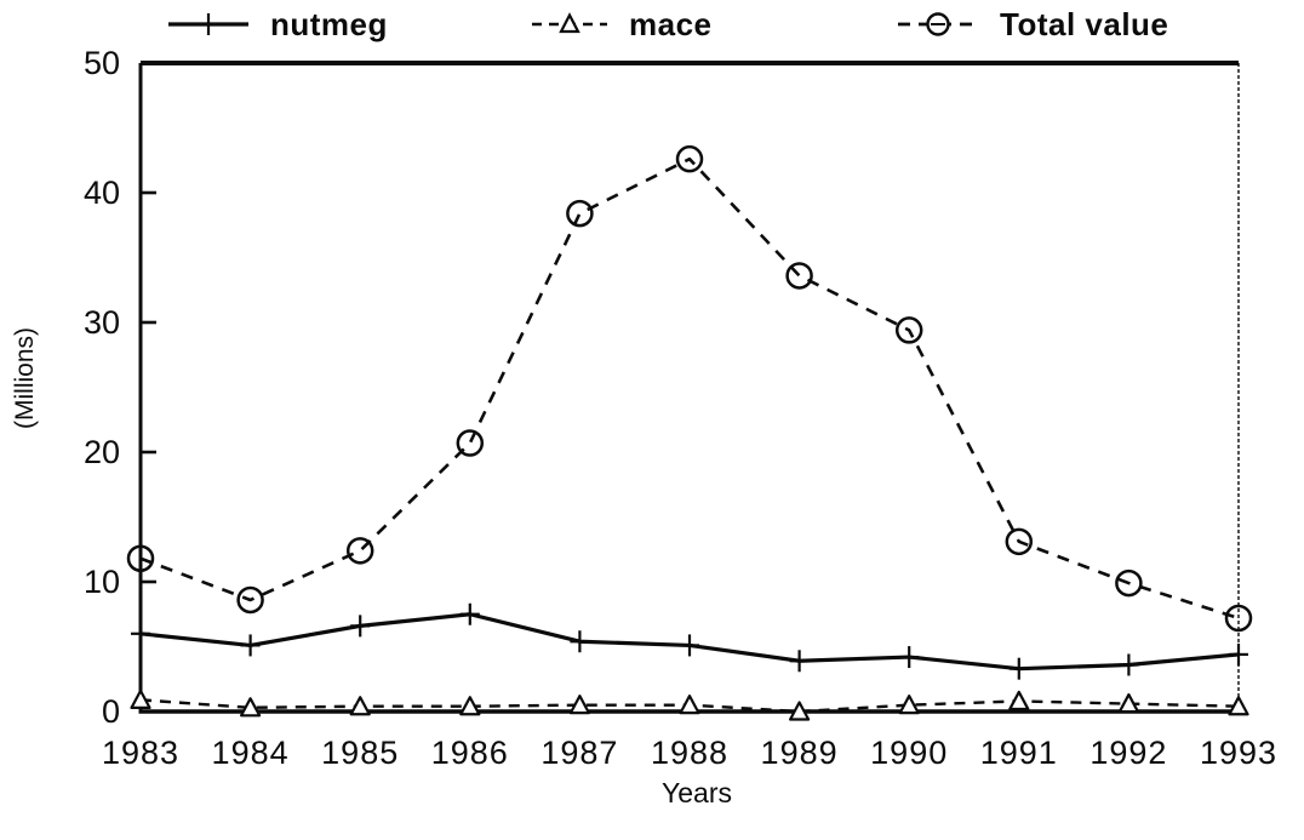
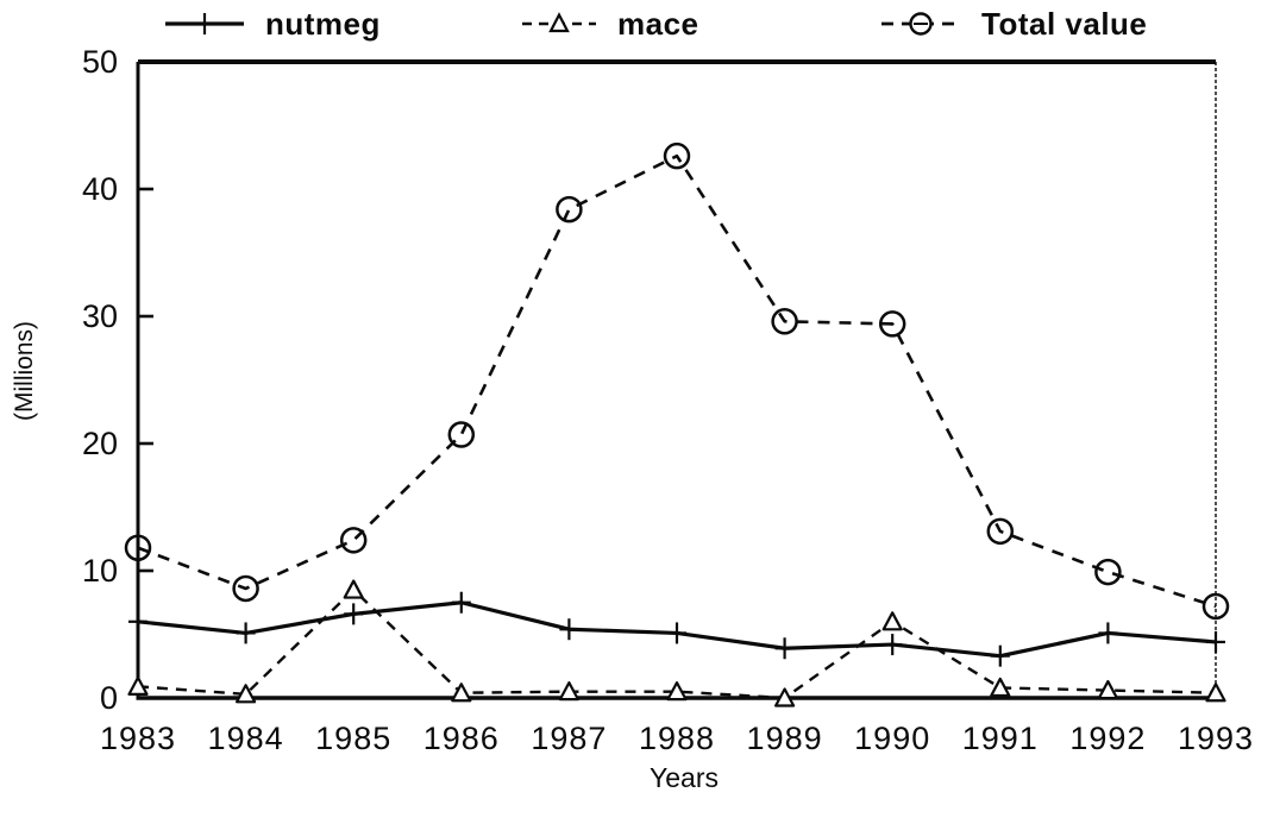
mace/1985: 0.4 -> 8.5
Total value/1989: 33.6 -> 29.6
mace/1990: 0.5 -> 6.0
nutmeg/1992: 3.6 -> 5.1
